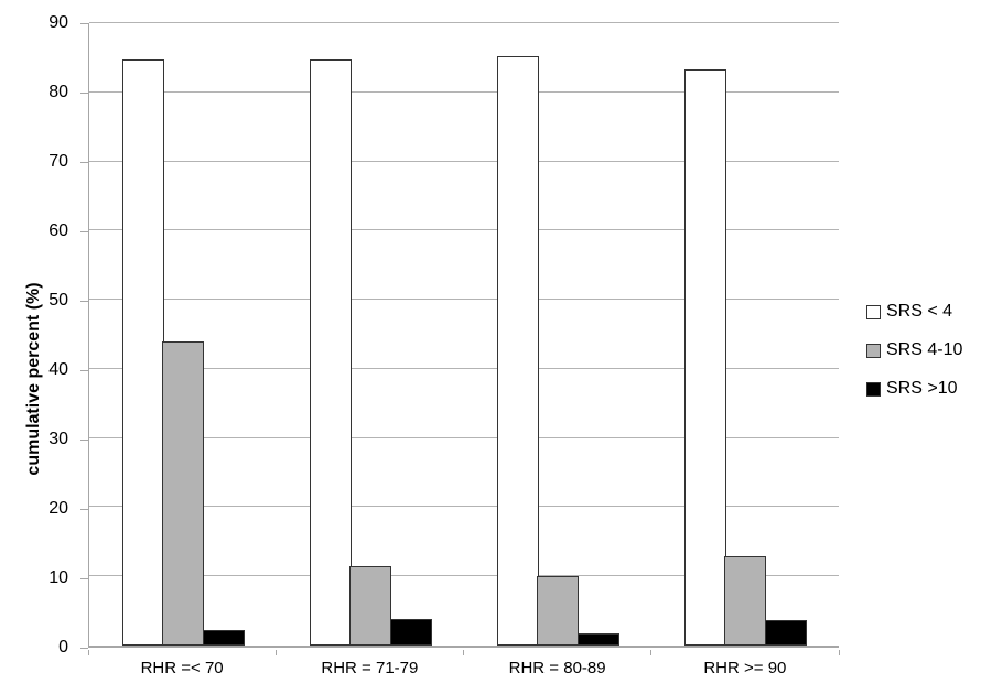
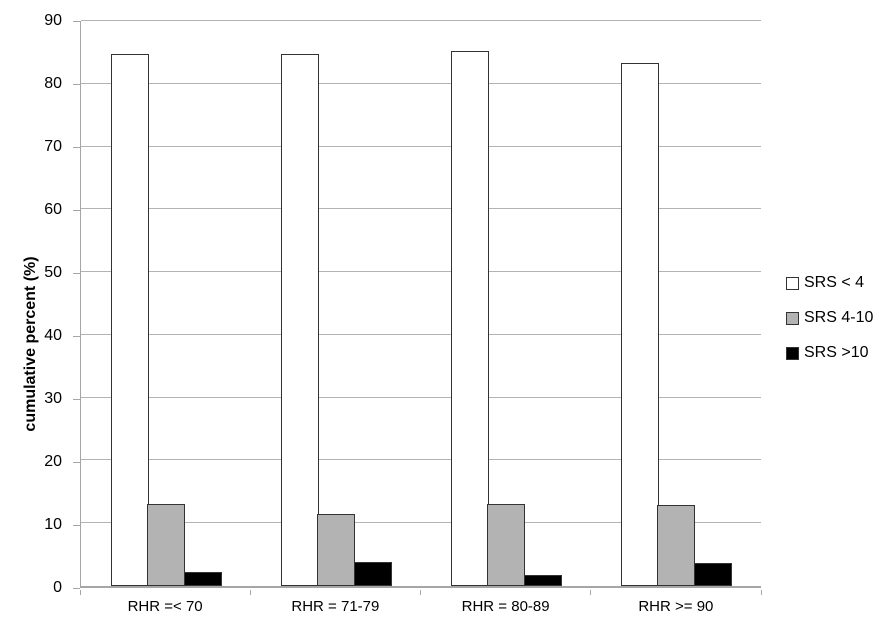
SRS 4-10/RHR =< 70: 44 -> 13
SRS 4-10/RHR = 80-89: 10 -> 13
